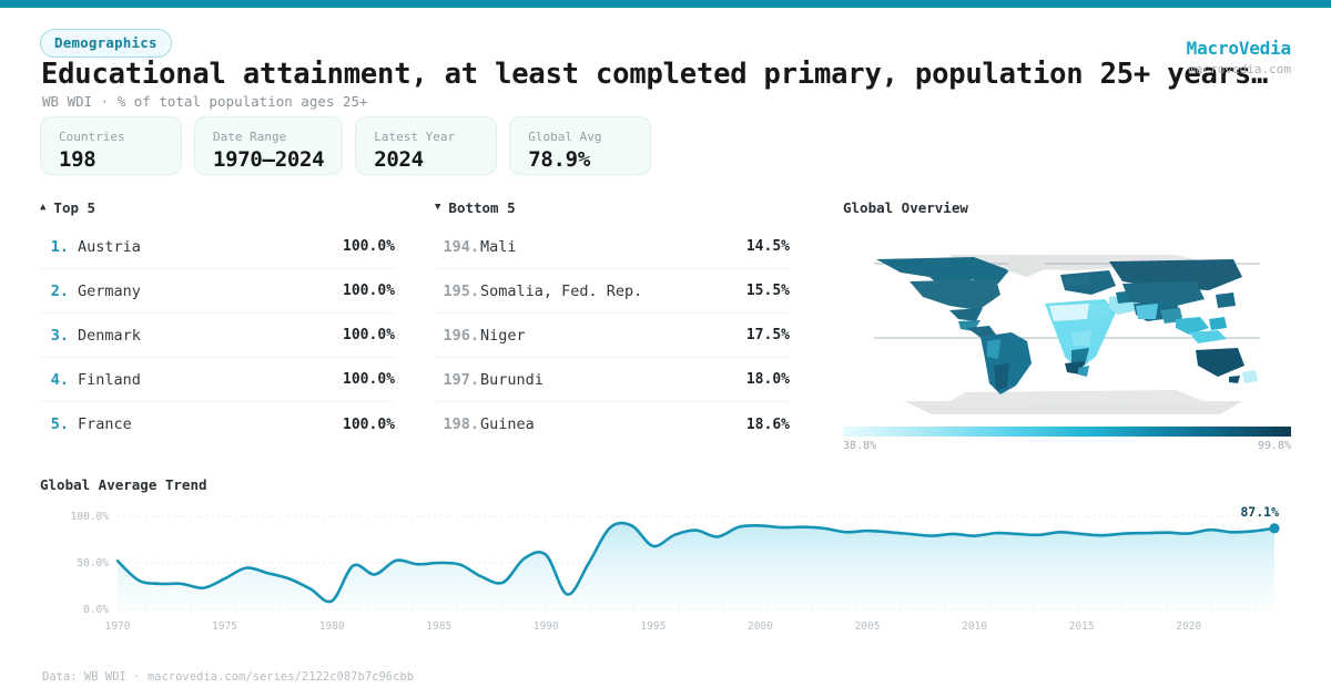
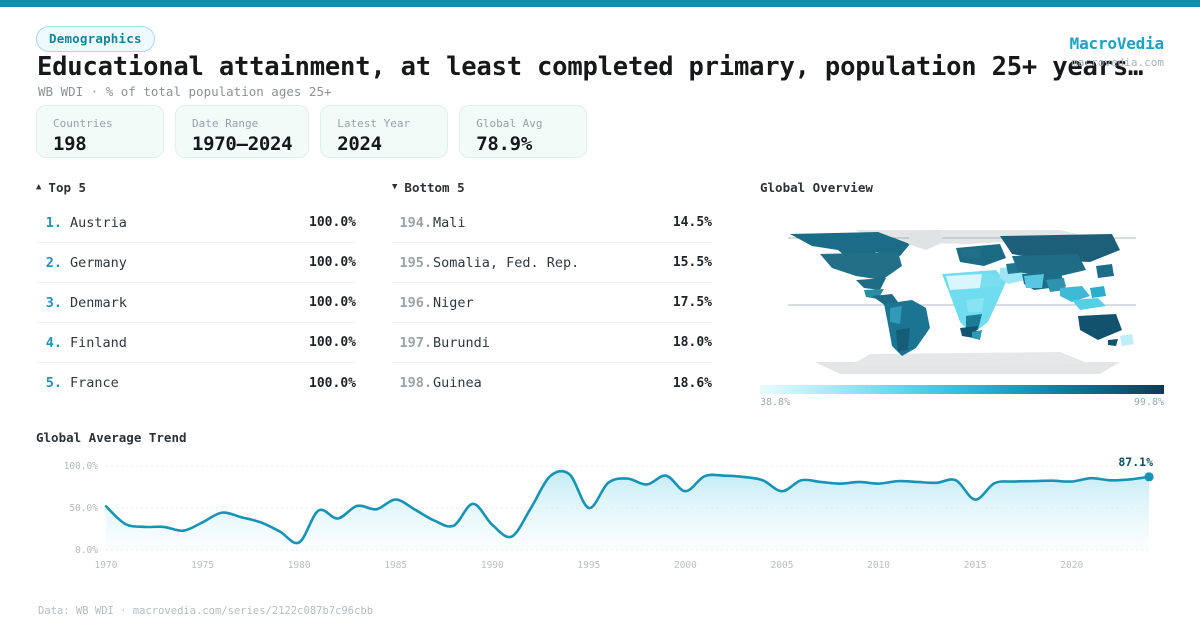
1985: 50% -> 60%
1990: 60% -> 30%
1995: 70% -> 50%
2000: 90% -> 70%
2005: 80% -> 70%
2015: 80% -> 60%
